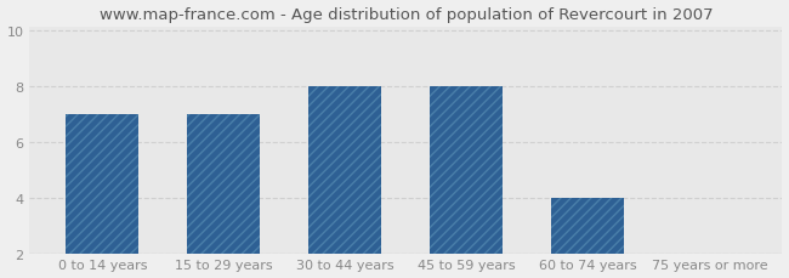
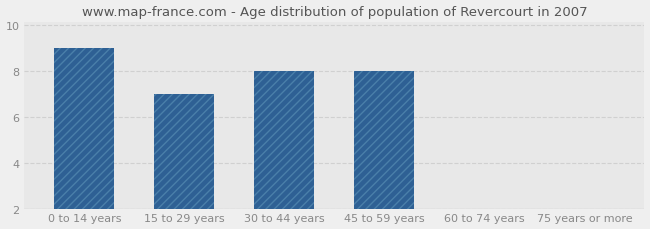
0 to 14 years: 7 -> 9
60 to 74 years: 4 -> 2
